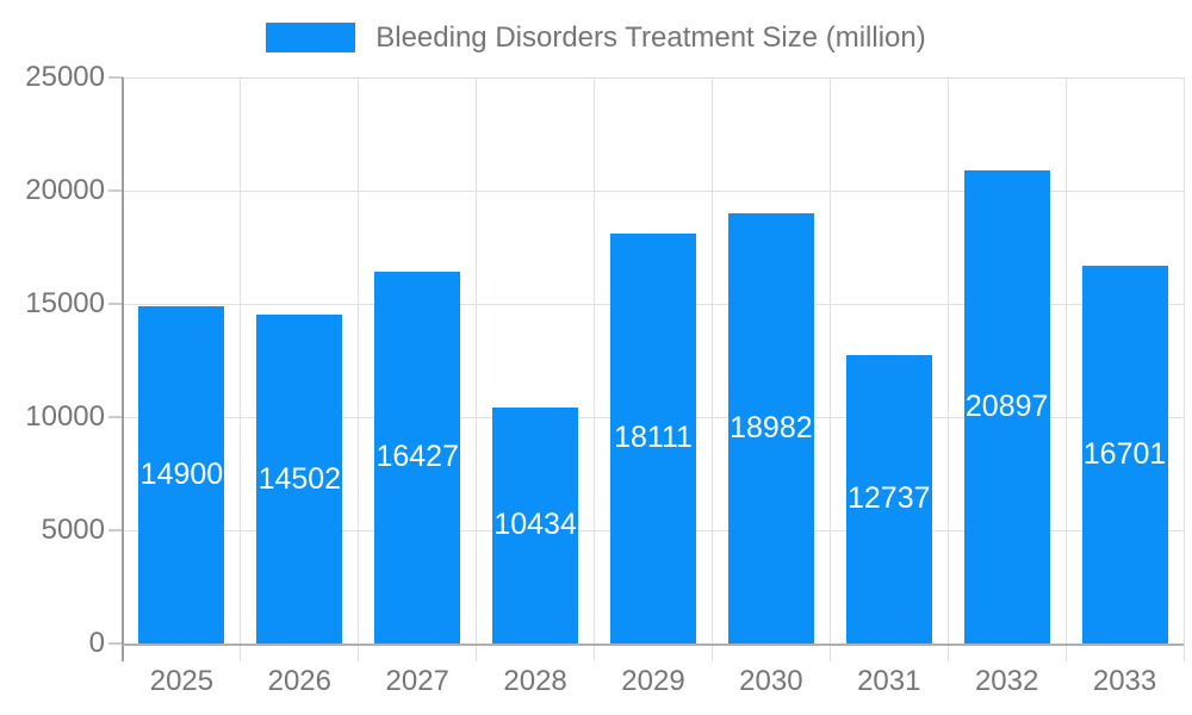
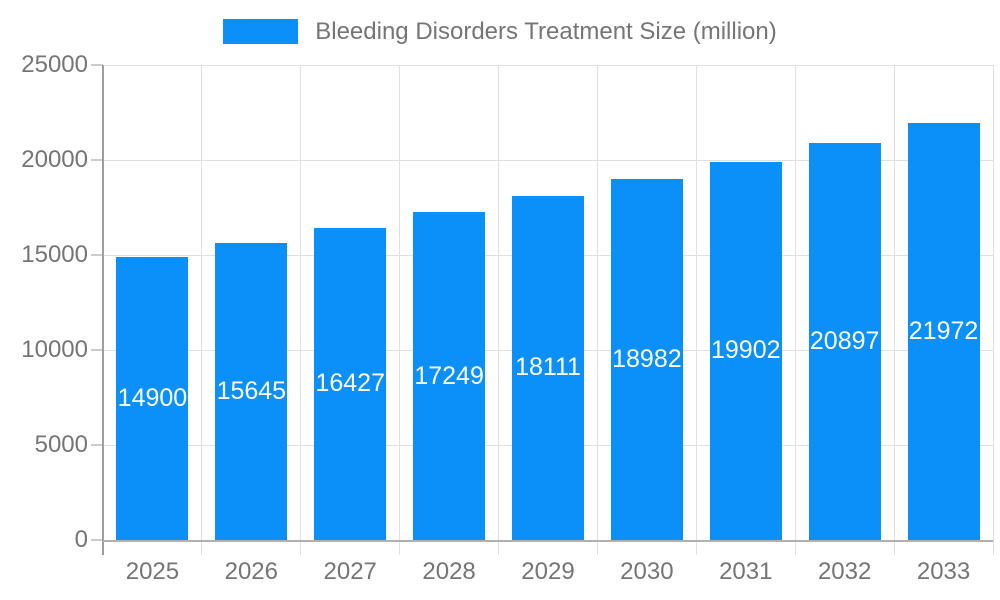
2026: 14502 -> 15645
2028: 10434 -> 17249
2031: 12737 -> 19902
2033: 16701 -> 21972
